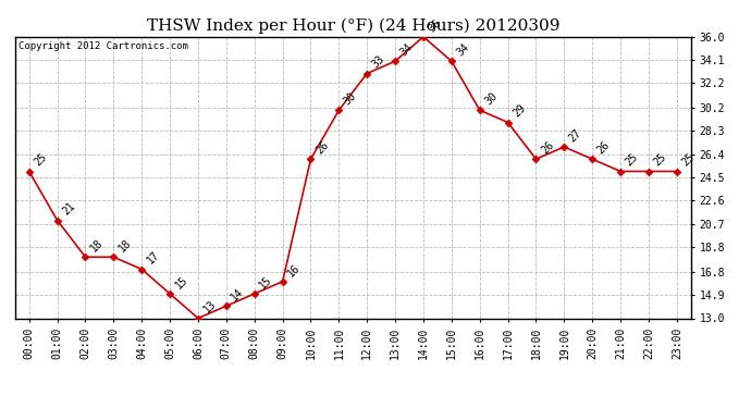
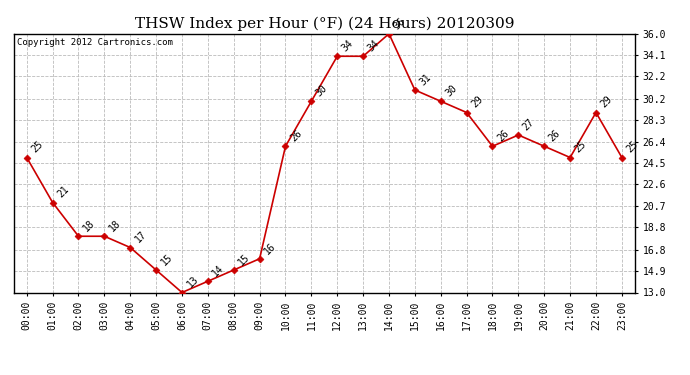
12:00: 33 -> 34
15:00: 34 -> 31
22:00: 25 -> 29
